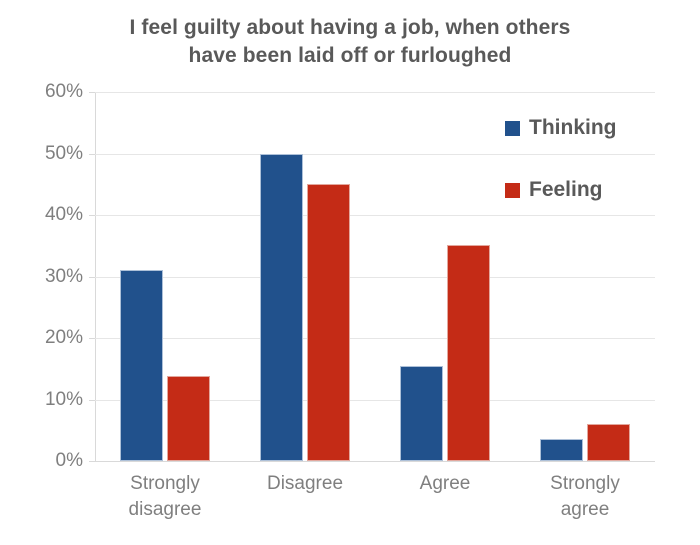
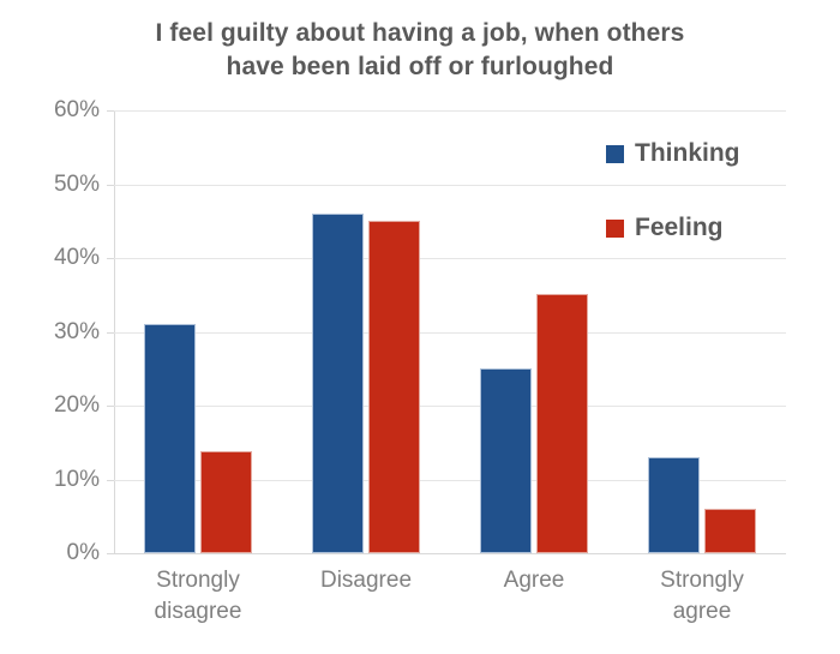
Thinking/Disagree: 50% -> 46%
Thinking/Agree: 16% -> 25%
Thinking/Strongly agree: 4% -> 13%
